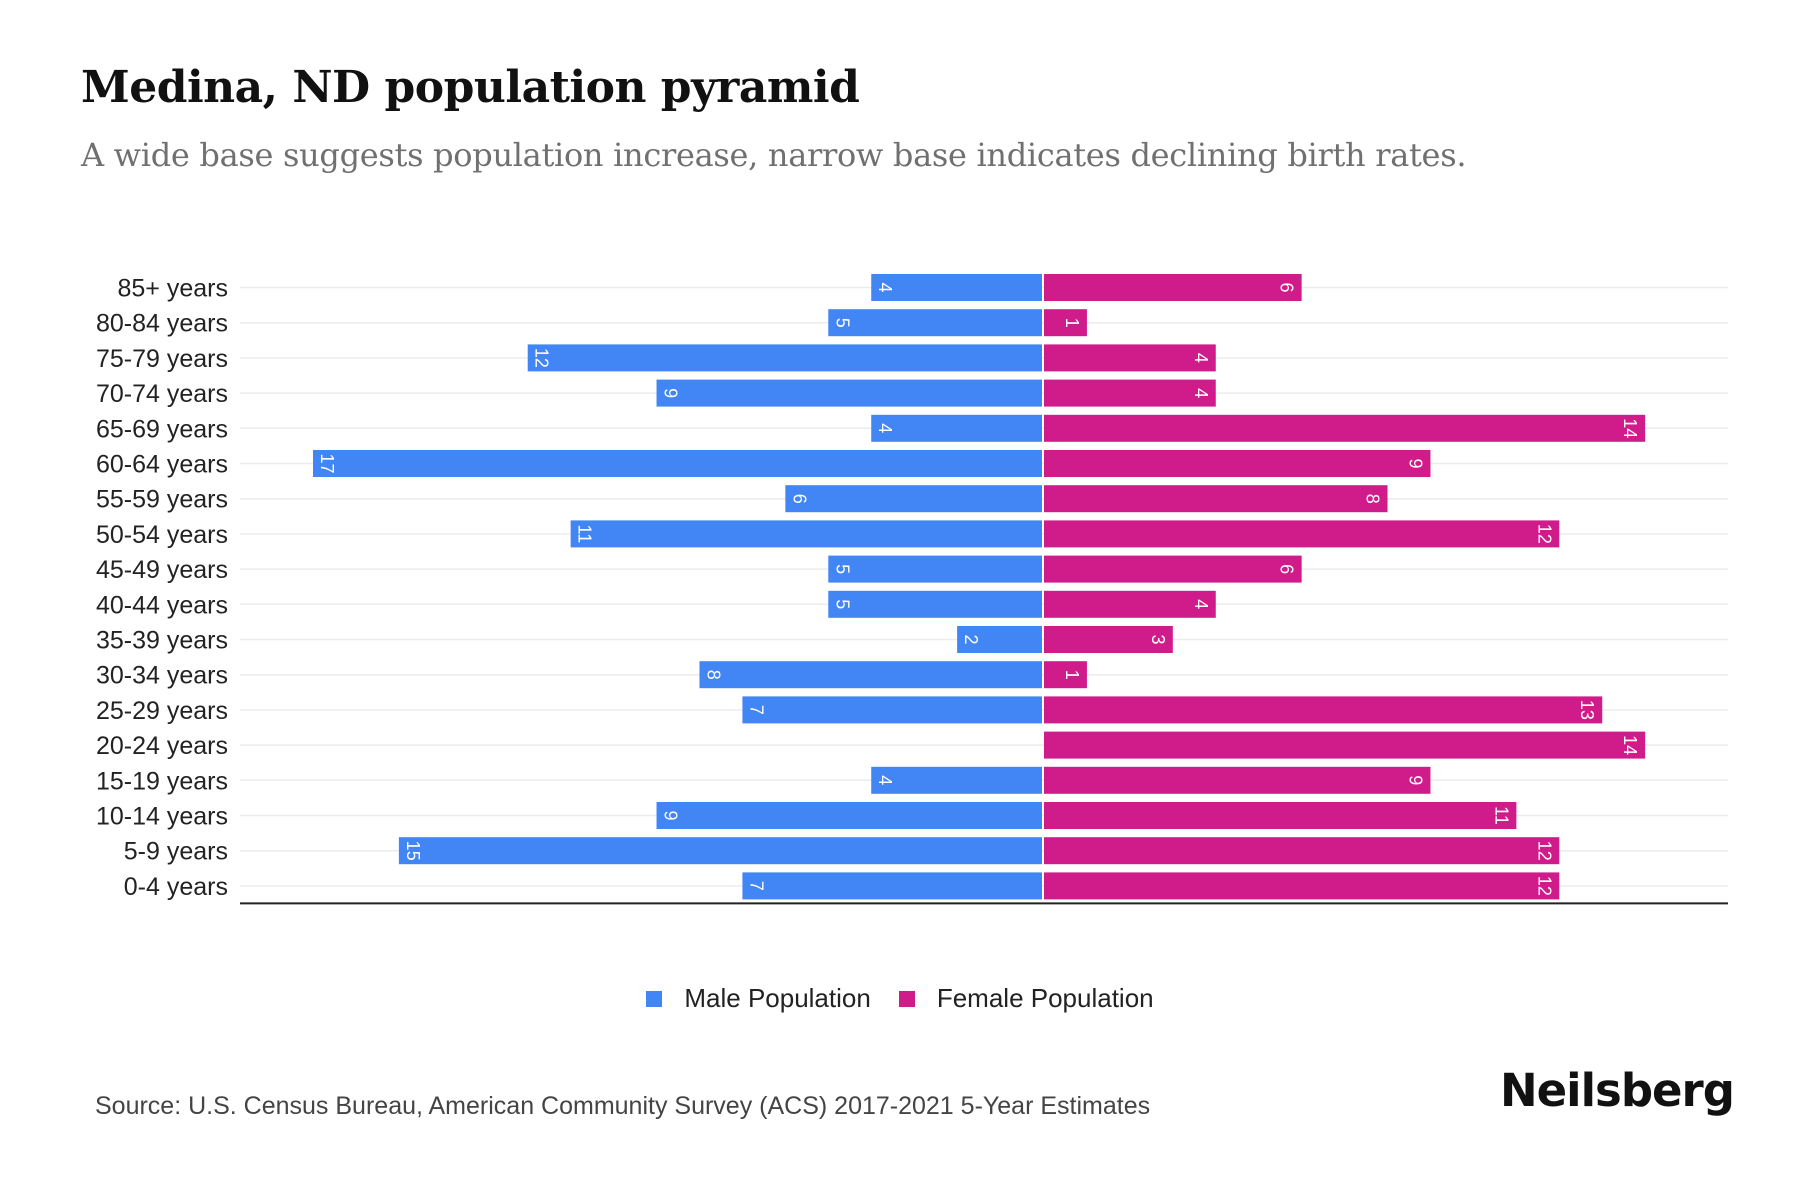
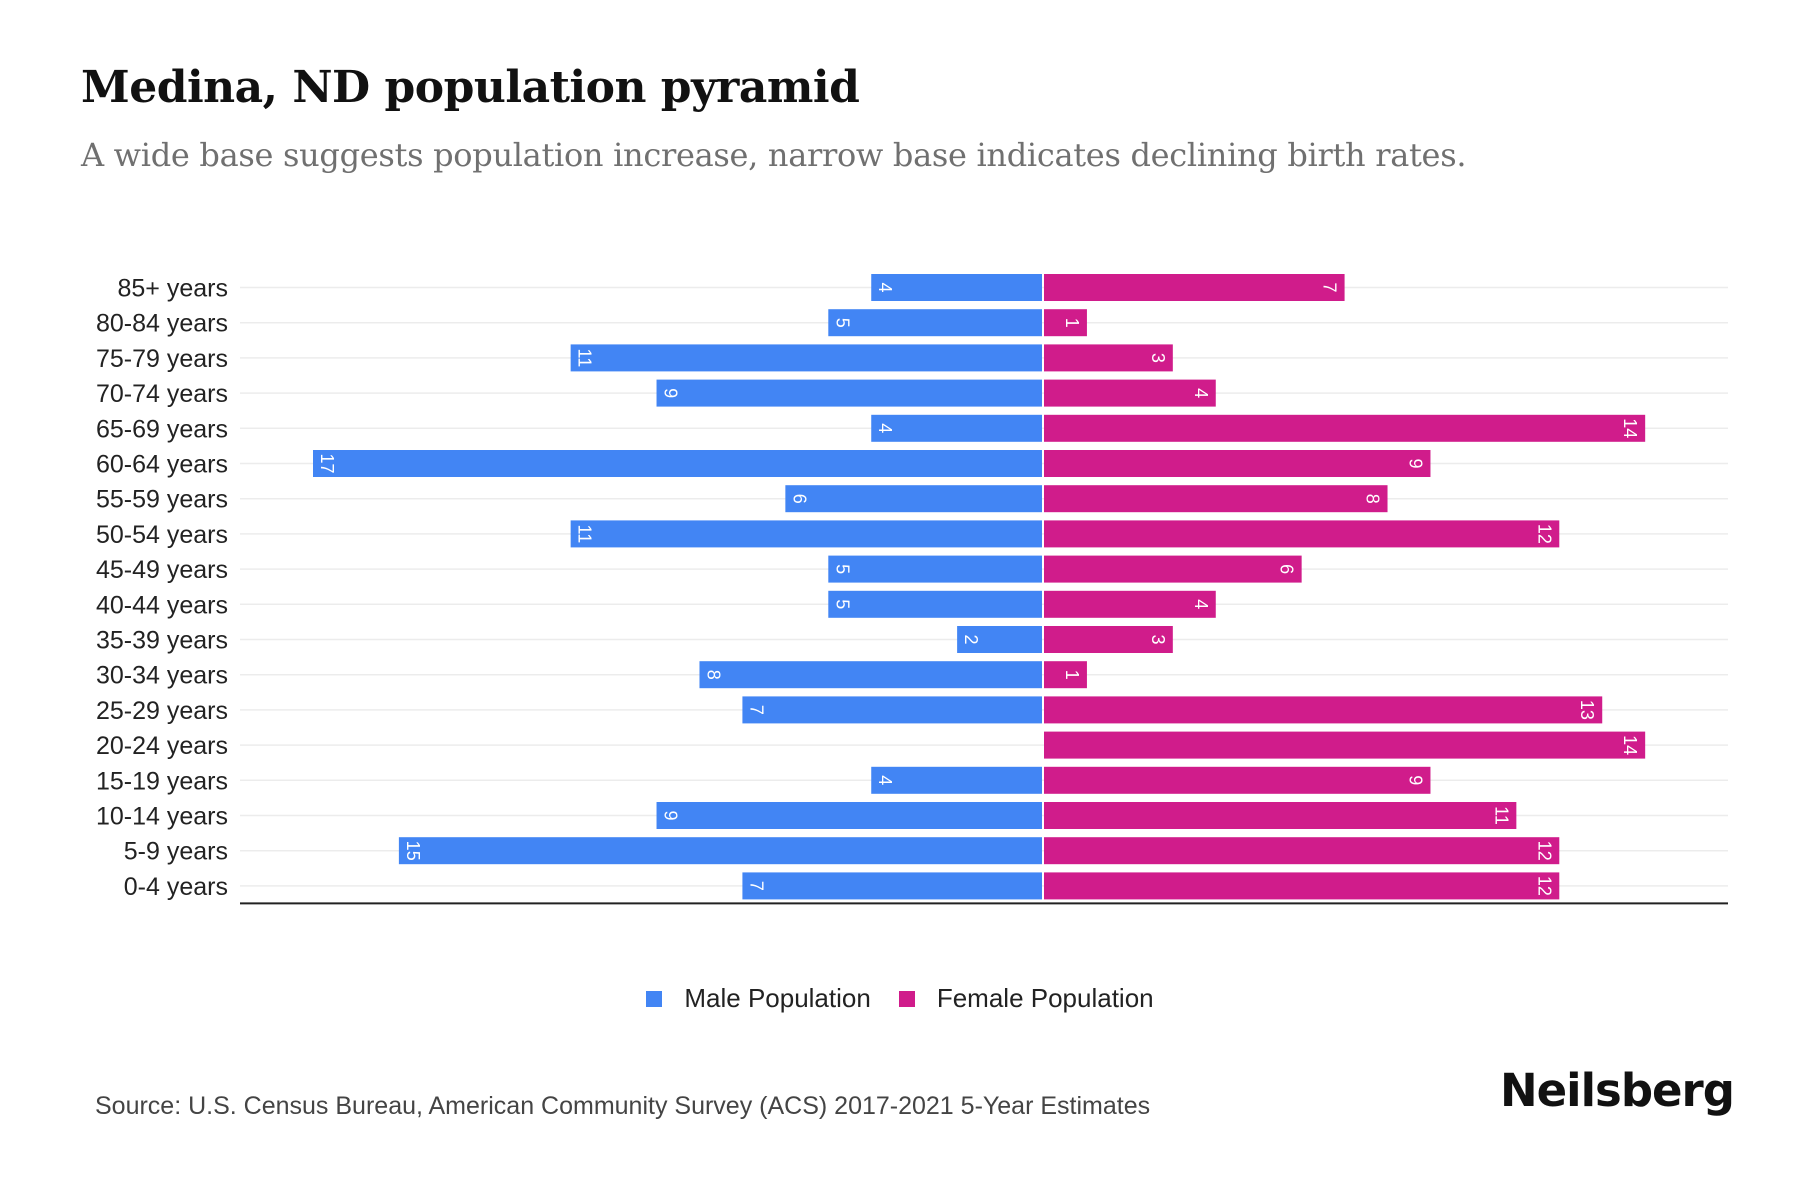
Female Population/85+ years: 6 -> 7
Male Population/75-79 years: 12 -> 11
Female Population/75-79 years: 4 -> 3
